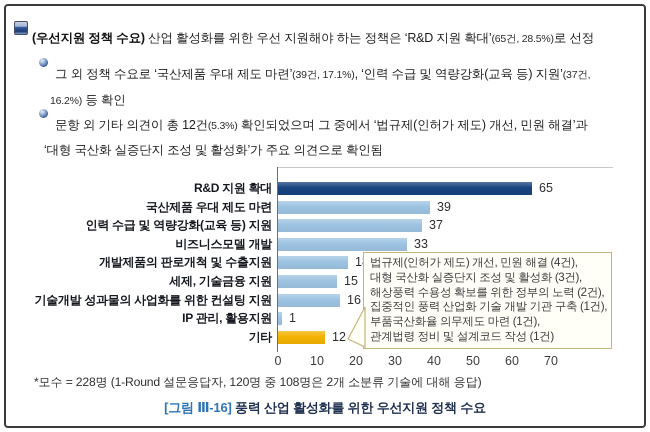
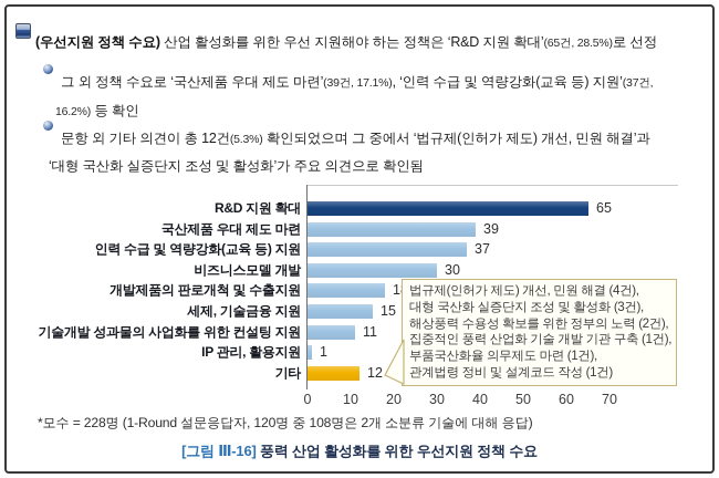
비즈니스모델 개발: 33 -> 30
기술개발 성과물의 사업화를 위한 컨설팅 지원: 16 -> 11
